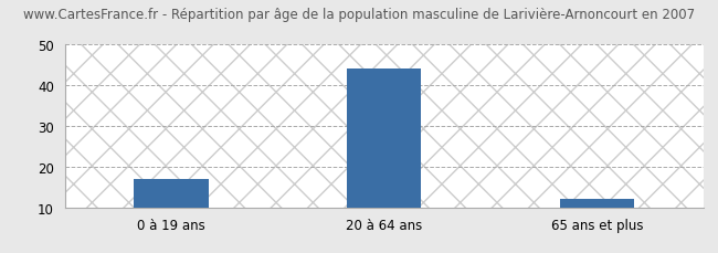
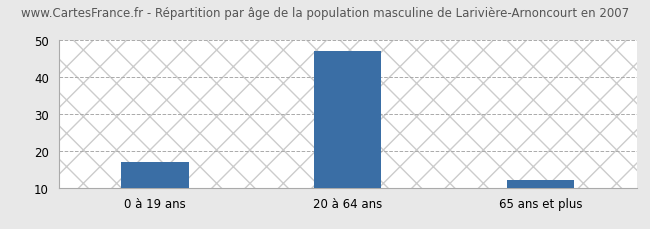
20 à 64 ans: 44 -> 47
